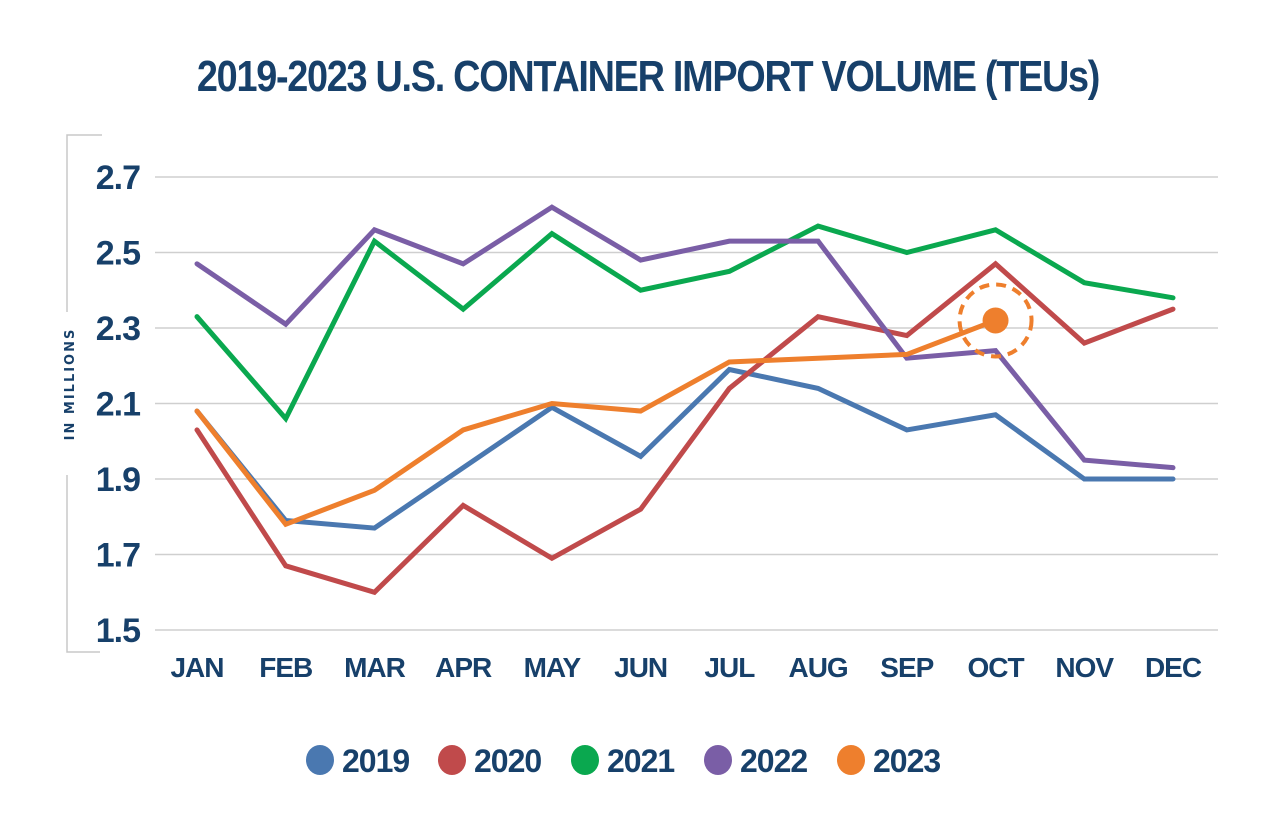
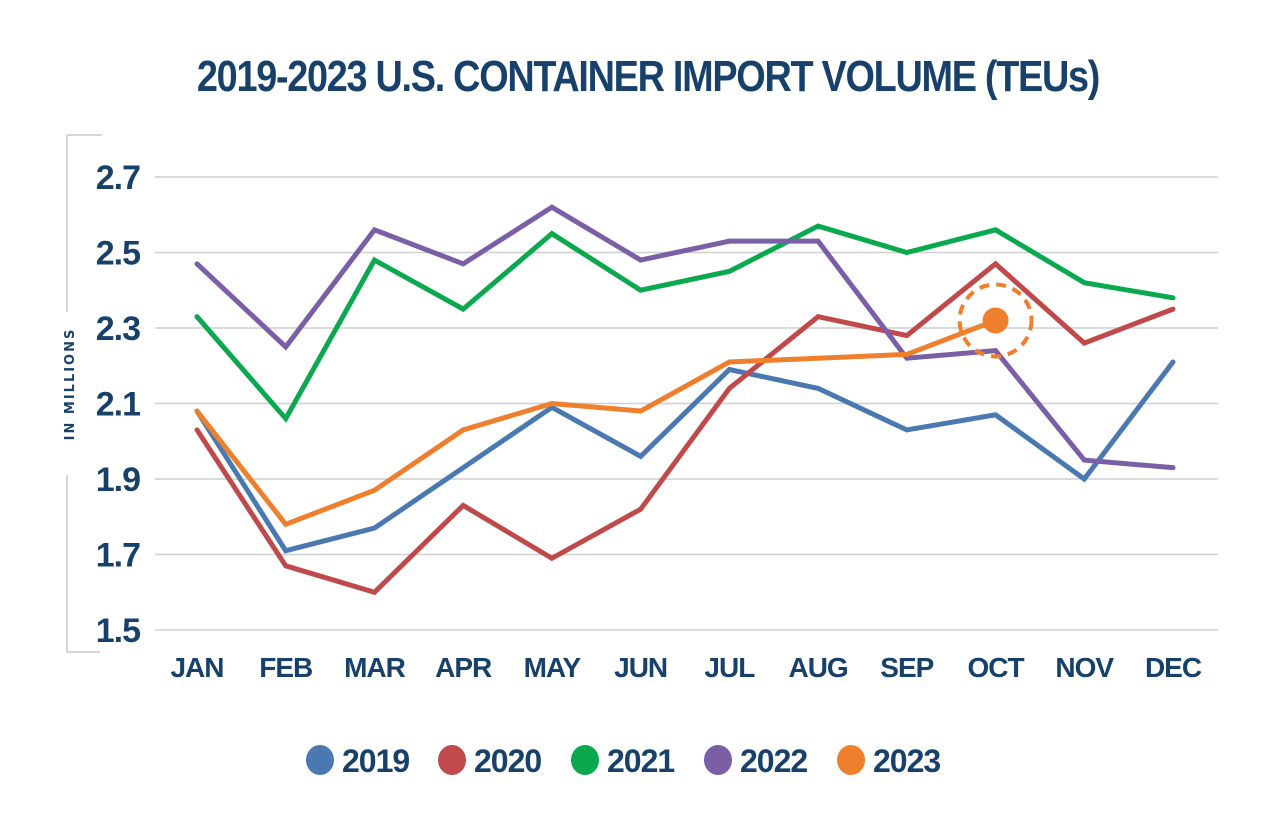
2019/FEB: 1.79 -> 1.71
2022/FEB: 2.31 -> 2.25
2021/MAR: 2.53 -> 2.48
2019/DEC: 1.90 -> 2.21
